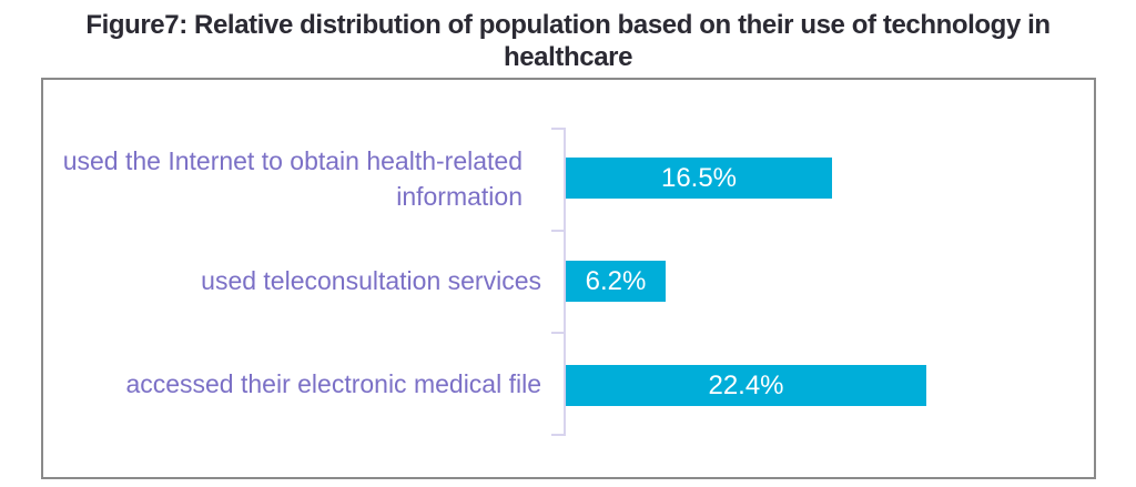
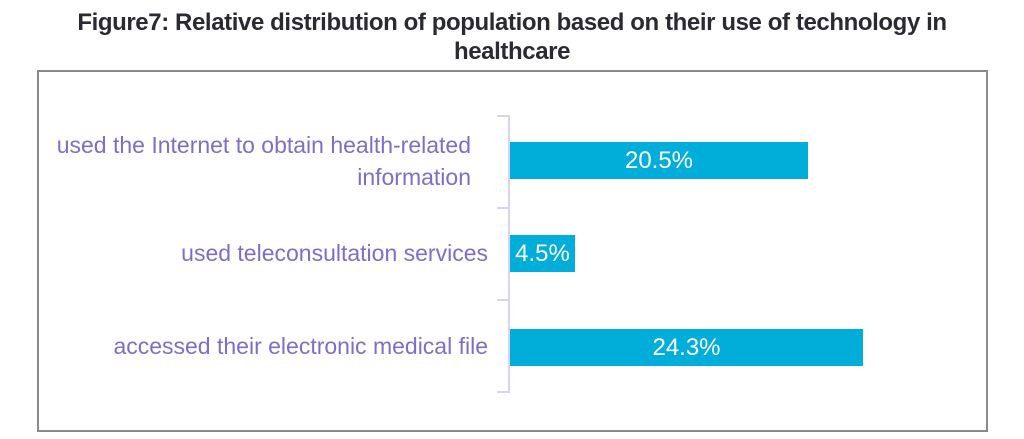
used the Internet to obtain health-related information: 16.5% -> 20.5%
used teleconsultation services: 6.2% -> 4.5%
accessed their electronic medical file: 22.4% -> 24.3%
